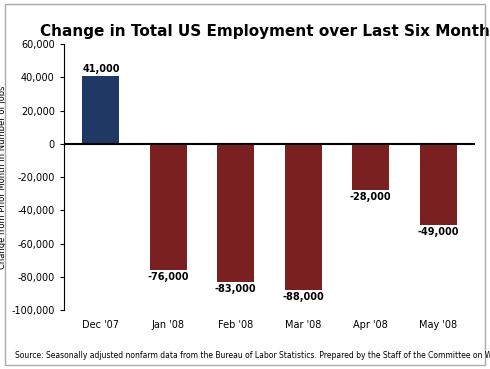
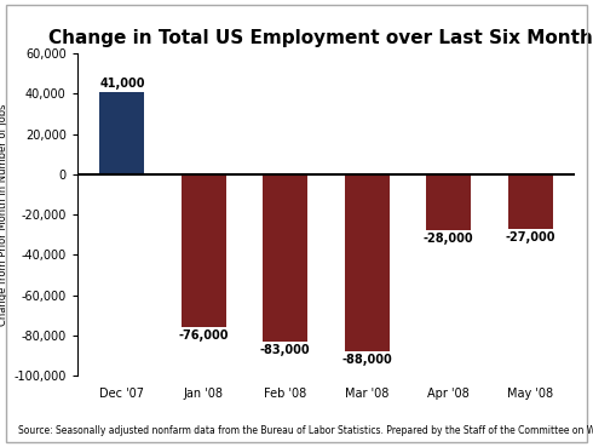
May '08: -49,000 -> -27,000
